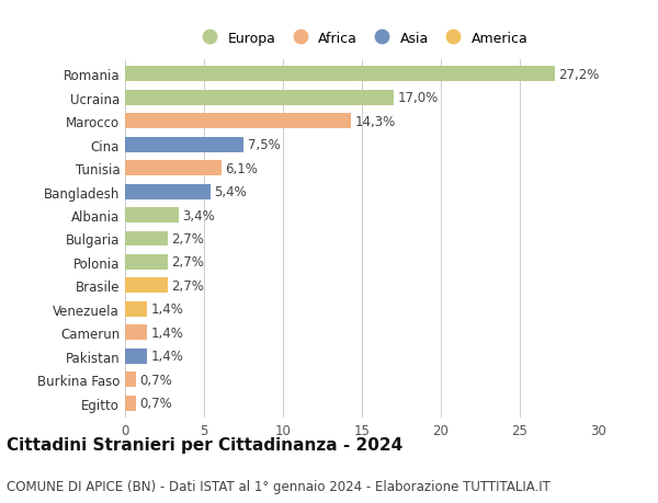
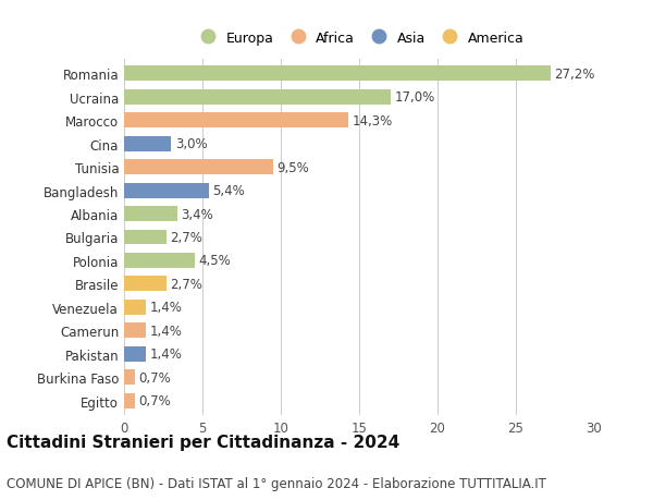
Cina: 7,5% -> 3,0%
Tunisia: 6,1% -> 9,5%
Polonia: 2,7% -> 4,5%
